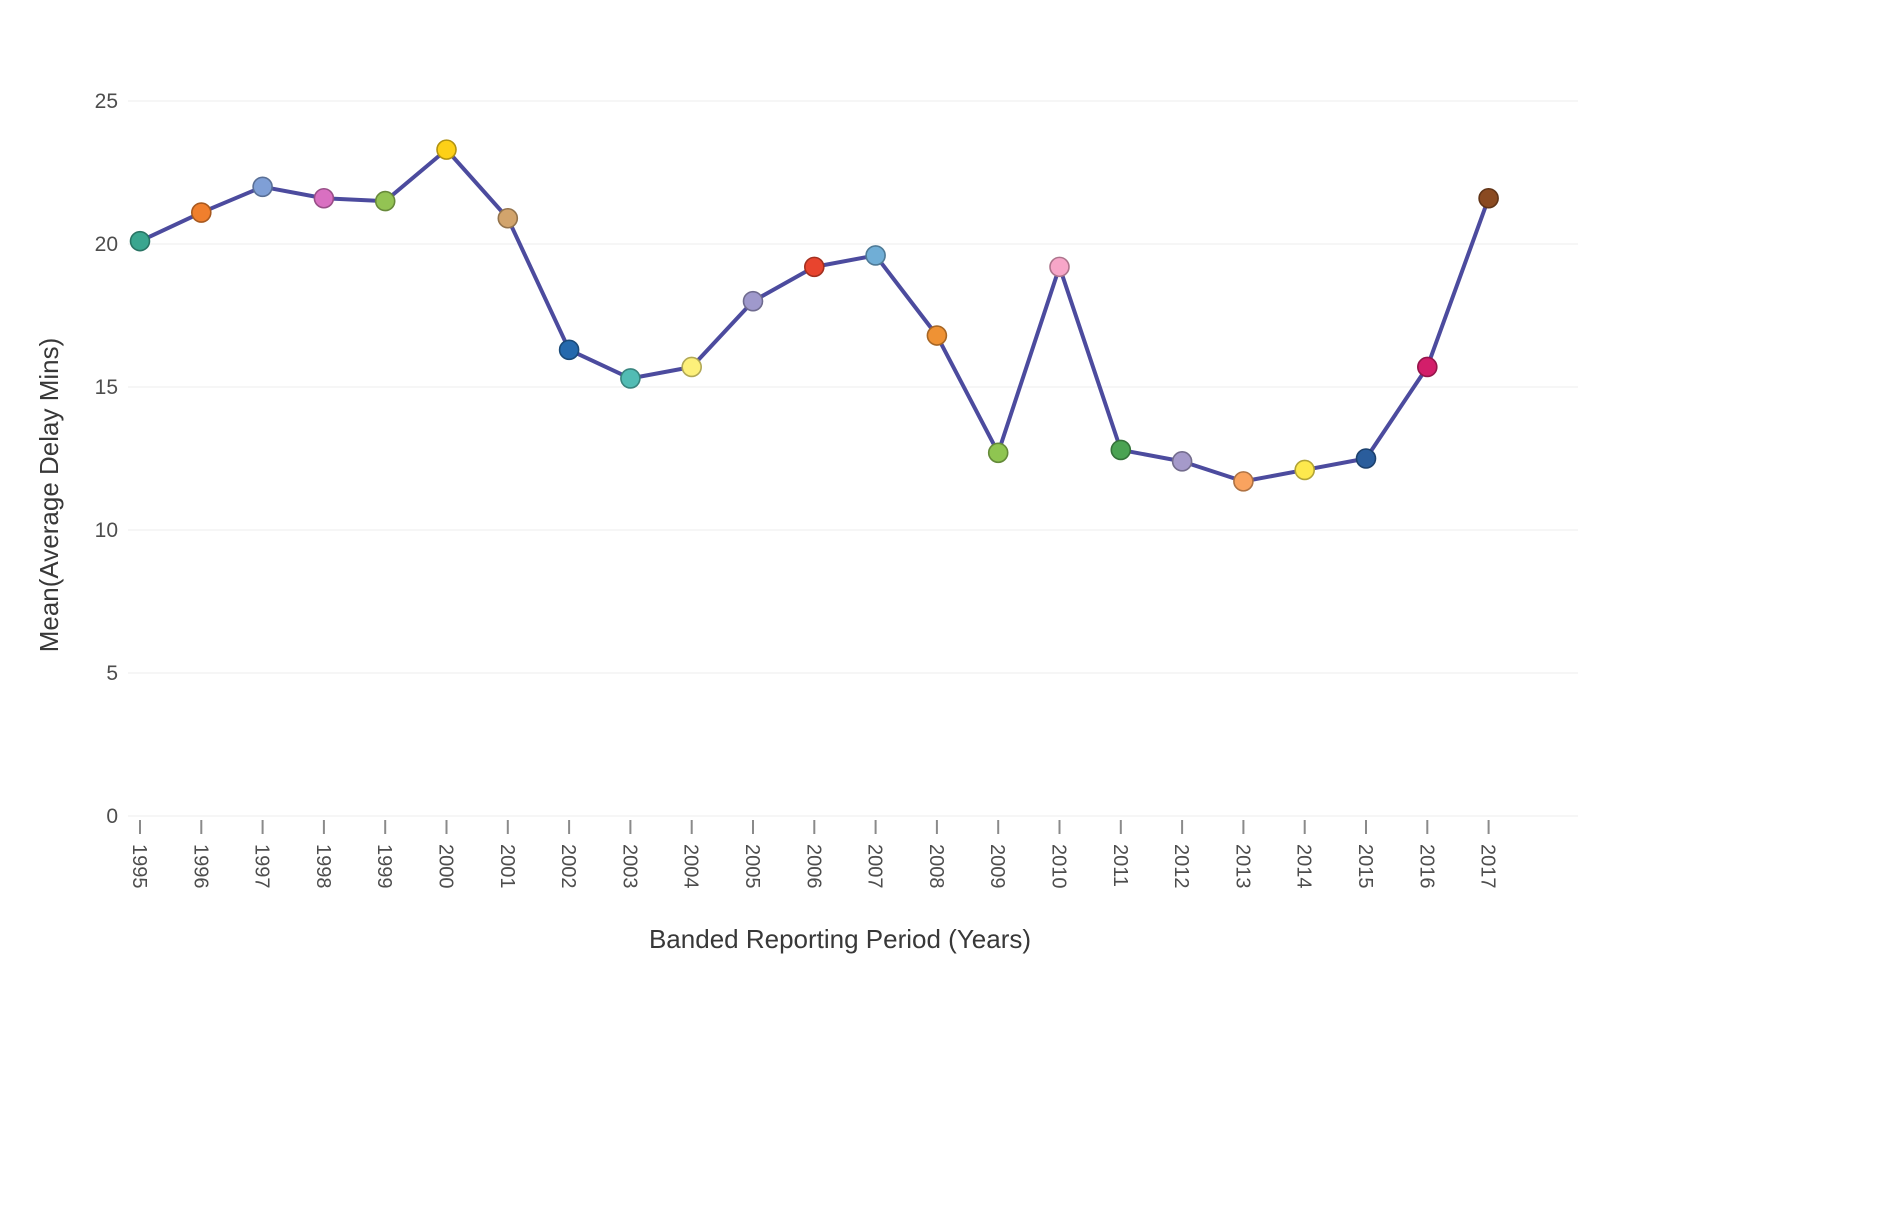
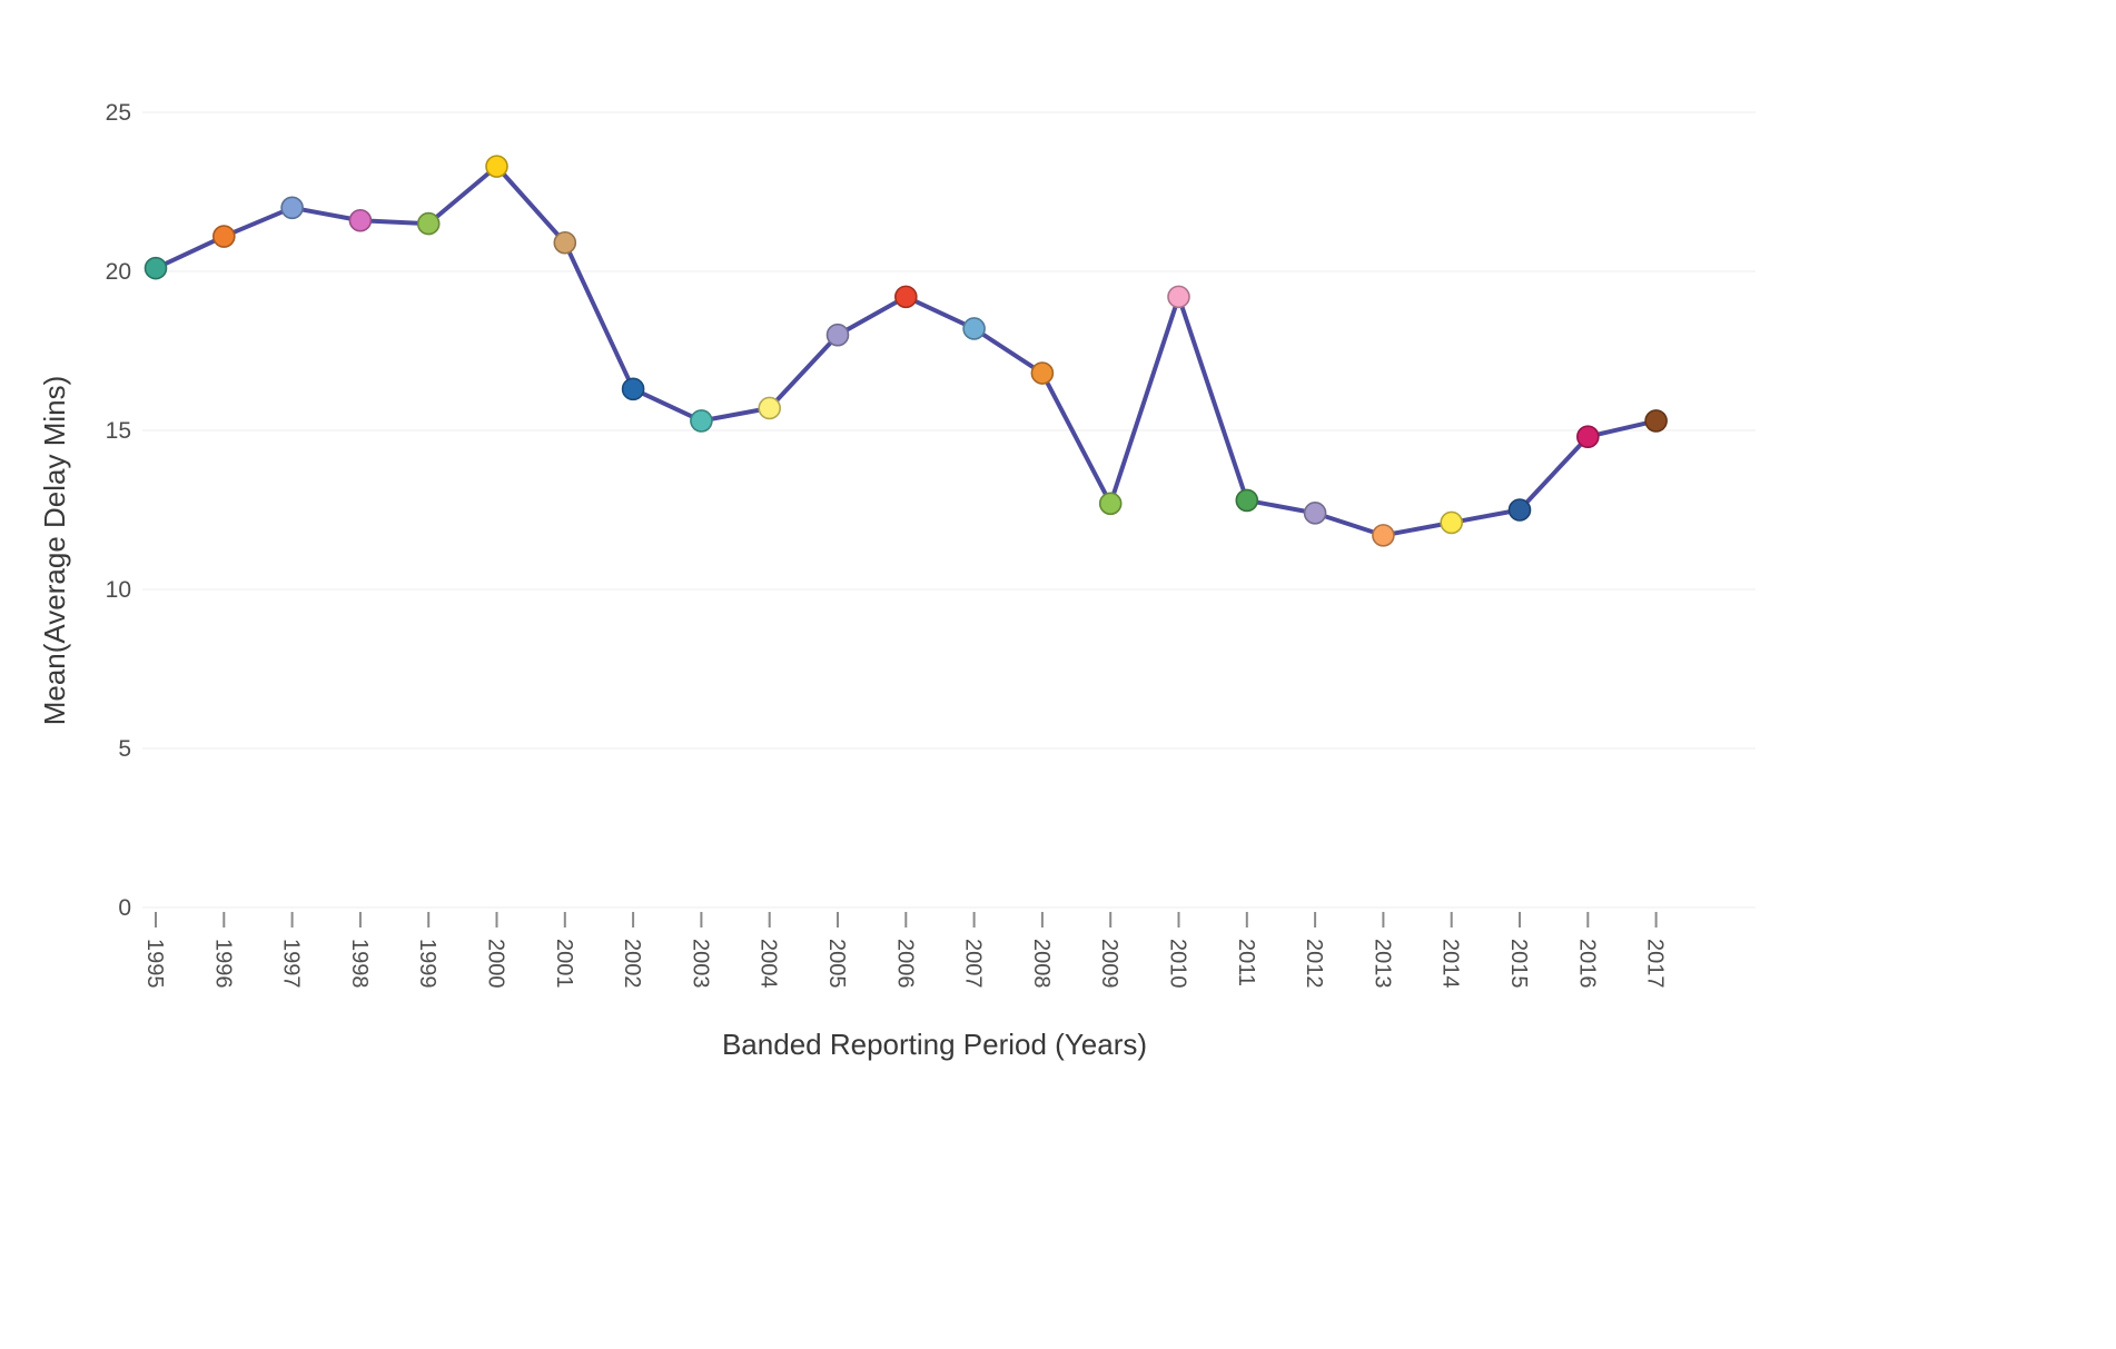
2007: 19.6 -> 18.2
2016: 15.7 -> 14.8
2017: 21.6 -> 15.3
